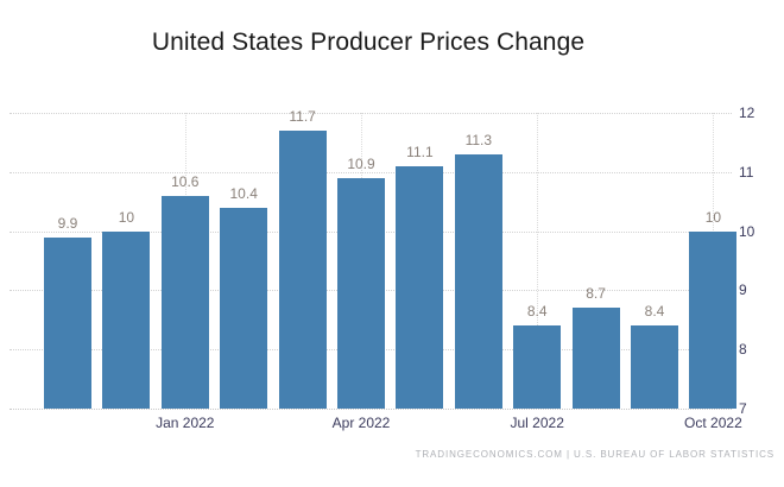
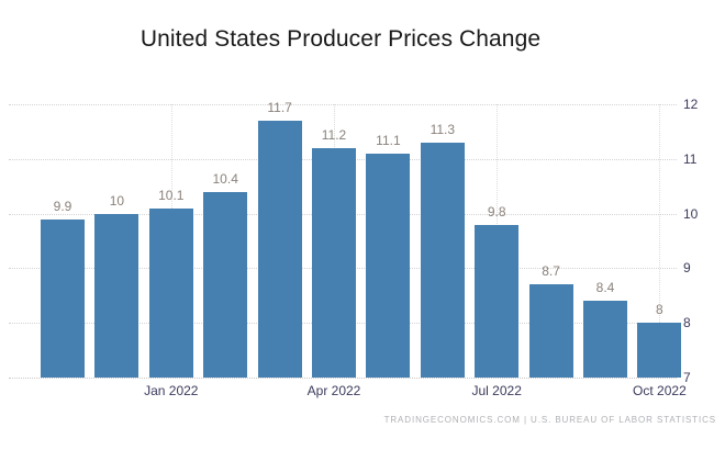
Jan 2022: 10.6 -> 10.1
Apr 2022: 10.9 -> 11.2
Jul 2022: 8.4 -> 9.8
Oct 2022: 10 -> 8
